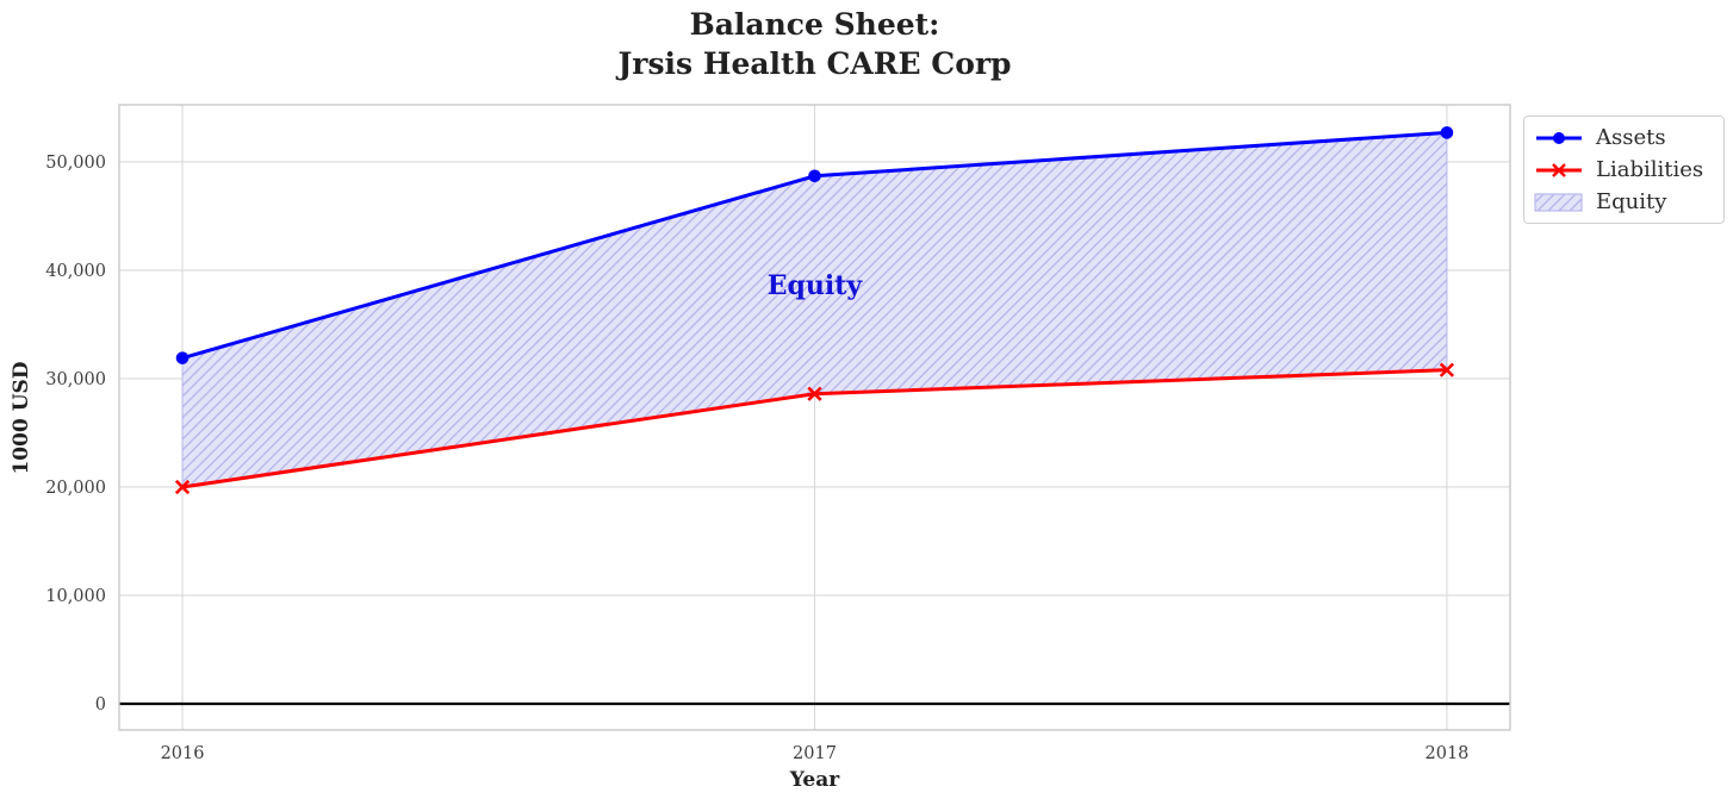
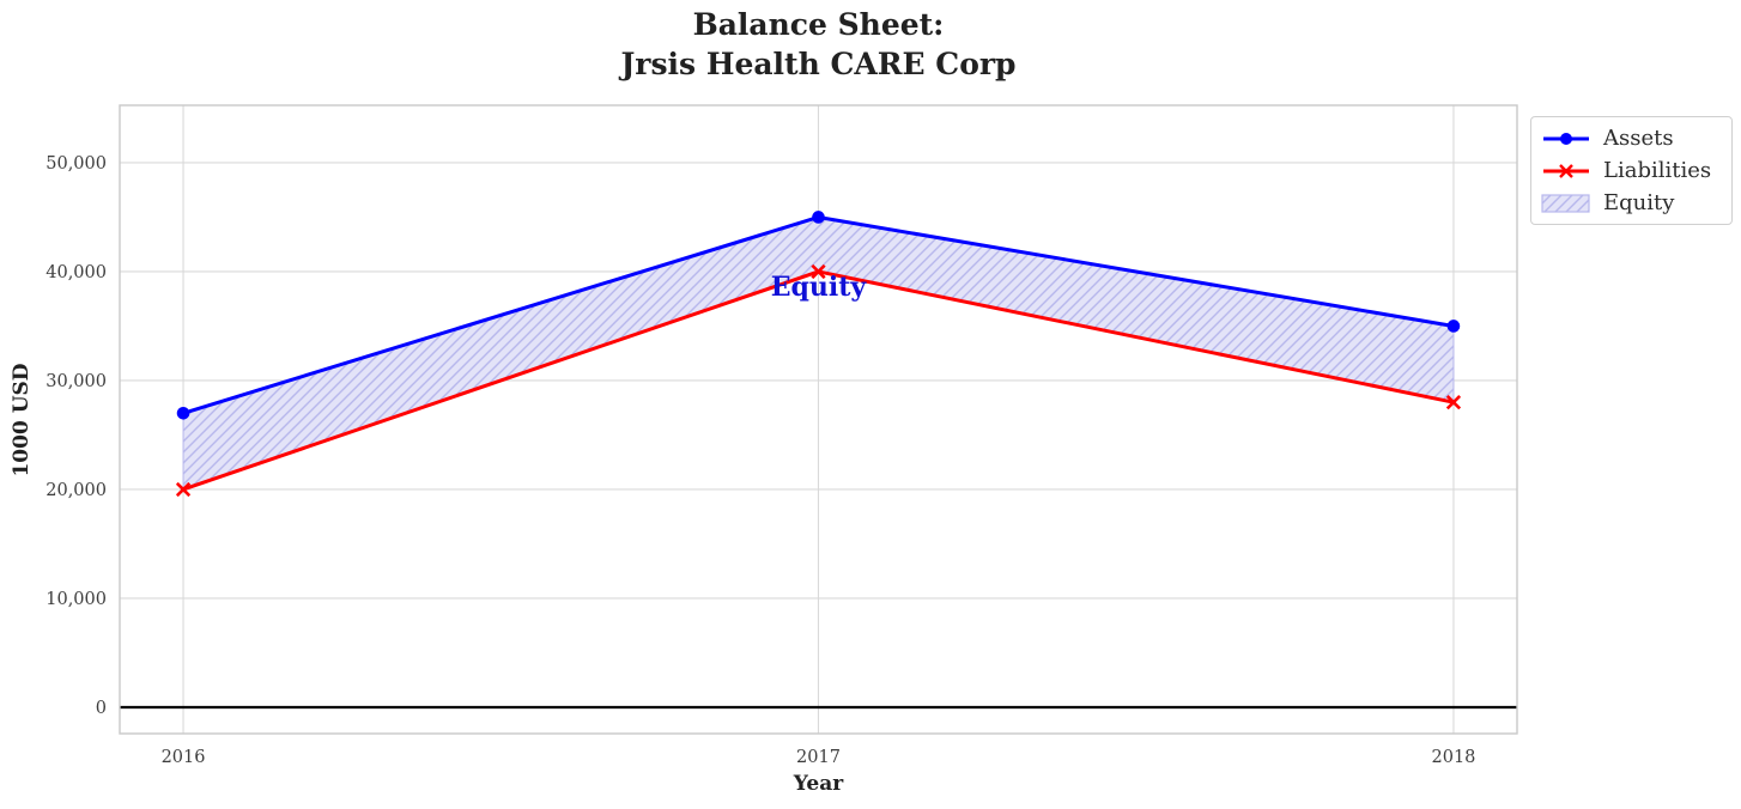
Assets/2016: 32000 -> 27000
Assets/2017: 49000 -> 45000
Liabilities/2017: 29000 -> 40000
Assets/2018: 53000 -> 35000
Liabilities/2018: 31000 -> 28000
